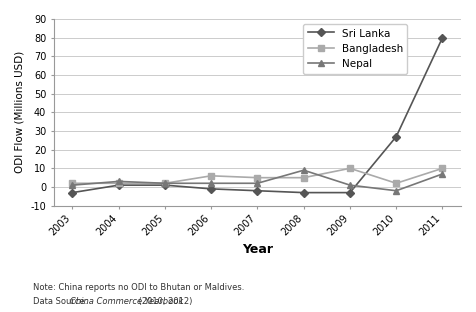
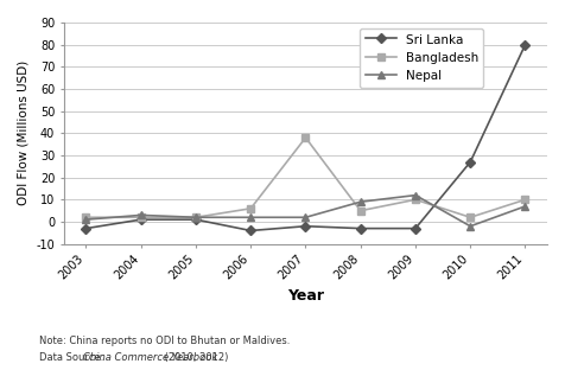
Sri Lanka/2006: -1 -> -4
Bangladesh/2007: 5 -> 38
Nepal/2009: 1 -> 12
